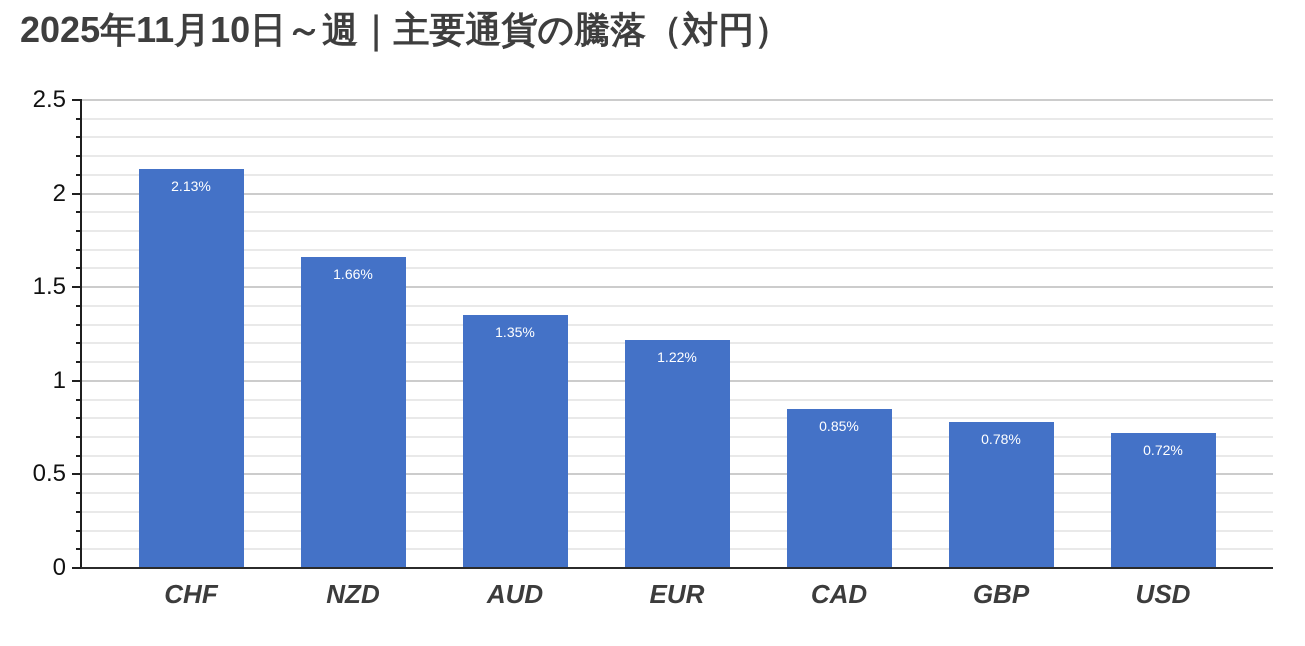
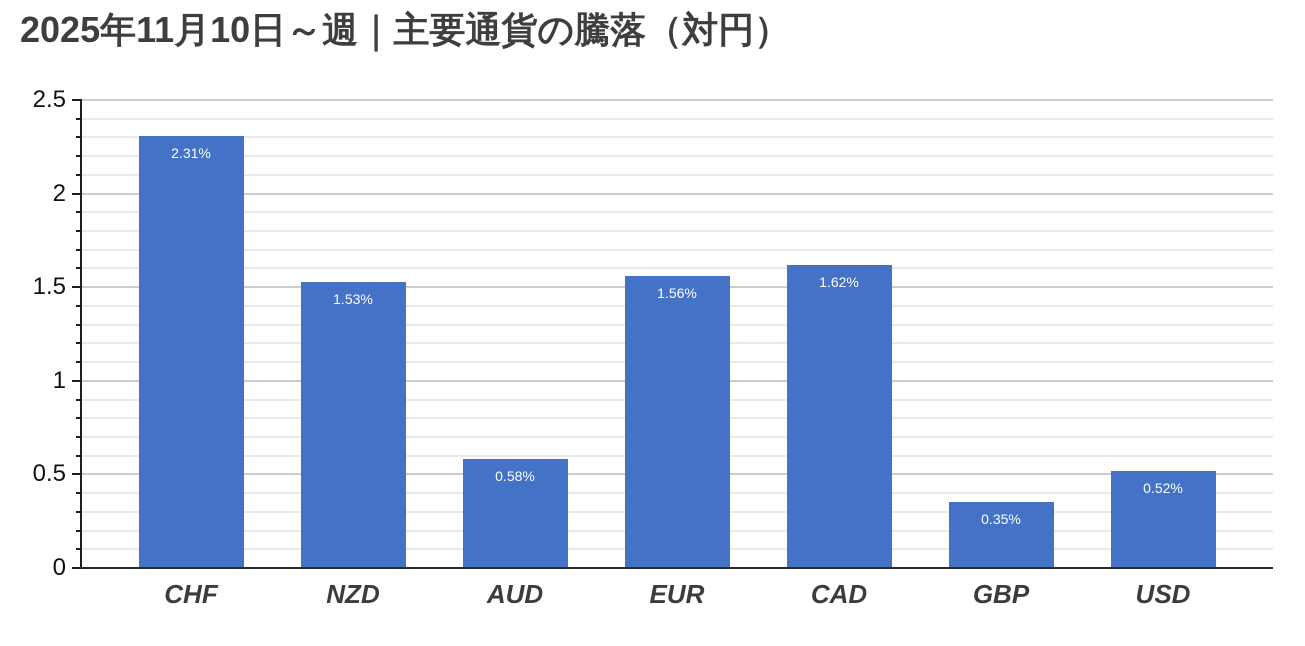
CHF: 2.13% -> 2.31%
NZD: 1.66% -> 1.53%
AUD: 1.35% -> 0.58%
EUR: 1.22% -> 1.56%
CAD: 0.85% -> 1.62%
GBP: 0.78% -> 0.35%
USD: 0.72% -> 0.52%
